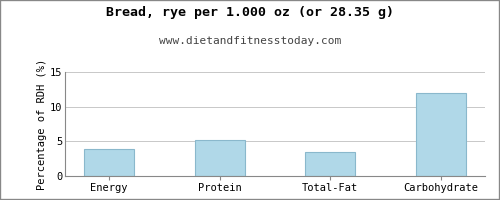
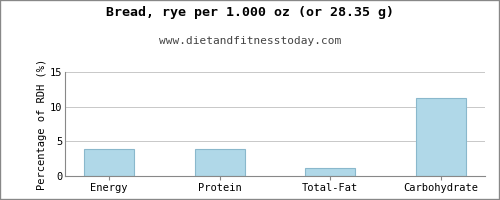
Protein: 5.2 -> 3.9
Total-Fat: 3.4 -> 1.1
Carbohydrate: 12.0 -> 11.2
